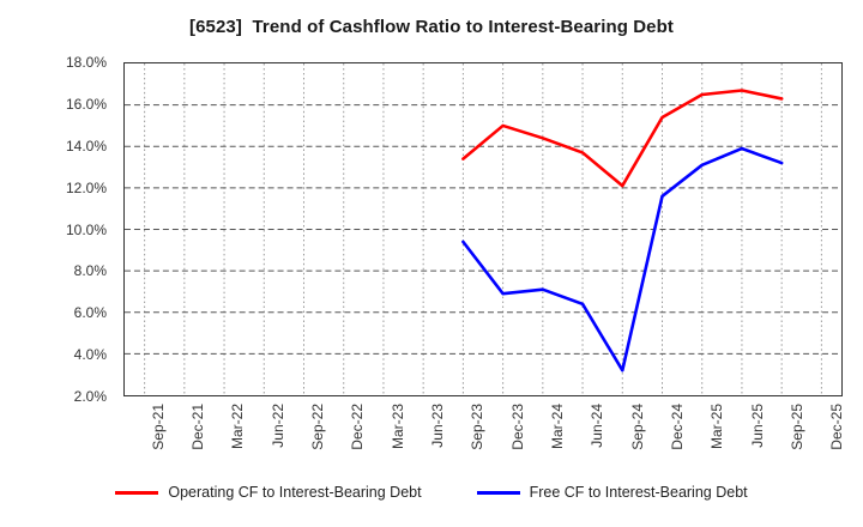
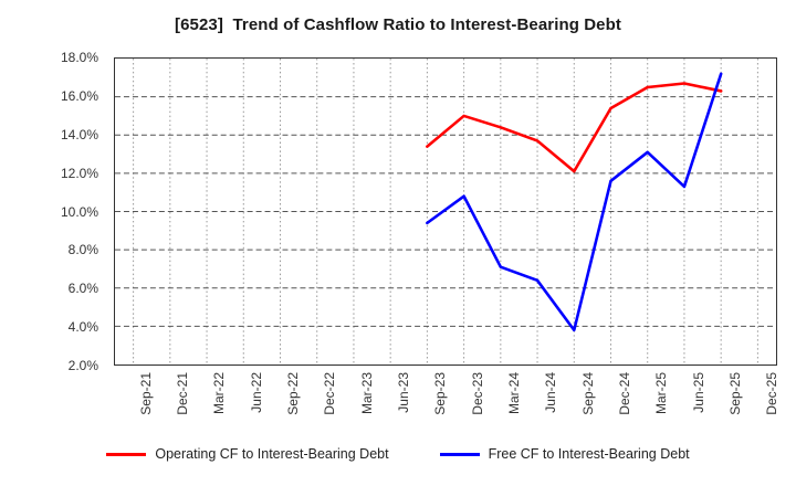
Free CF to Interest-Bearing Debt/Dec-23: 6.9% -> 10.8%
Free CF to Interest-Bearing Debt/Sep-24: 3.2% -> 3.8%
Free CF to Interest-Bearing Debt/Jun-25: 13.9% -> 11.3%
Free CF to Interest-Bearing Debt/Sep-25: 13.2% -> 17.2%
